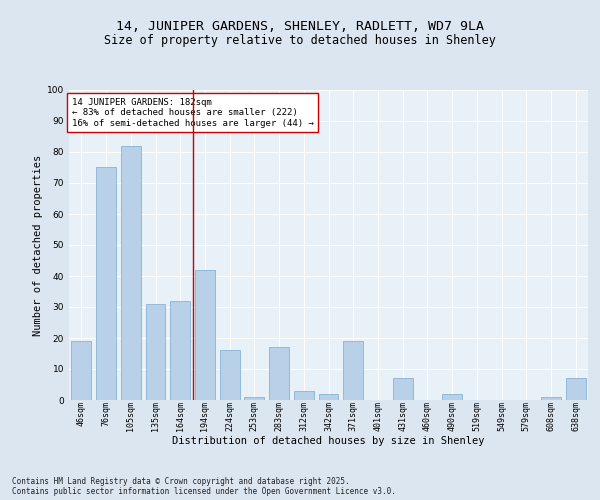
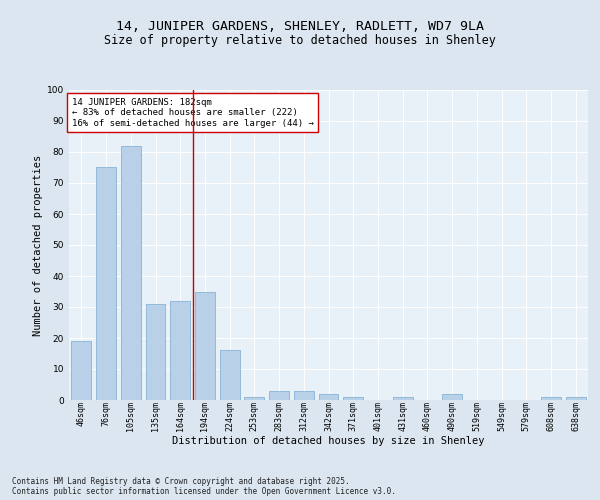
194sqm: 42 -> 35
283sqm: 17 -> 3
371sqm: 19 -> 1
431sqm: 7 -> 1
638sqm: 7 -> 1
